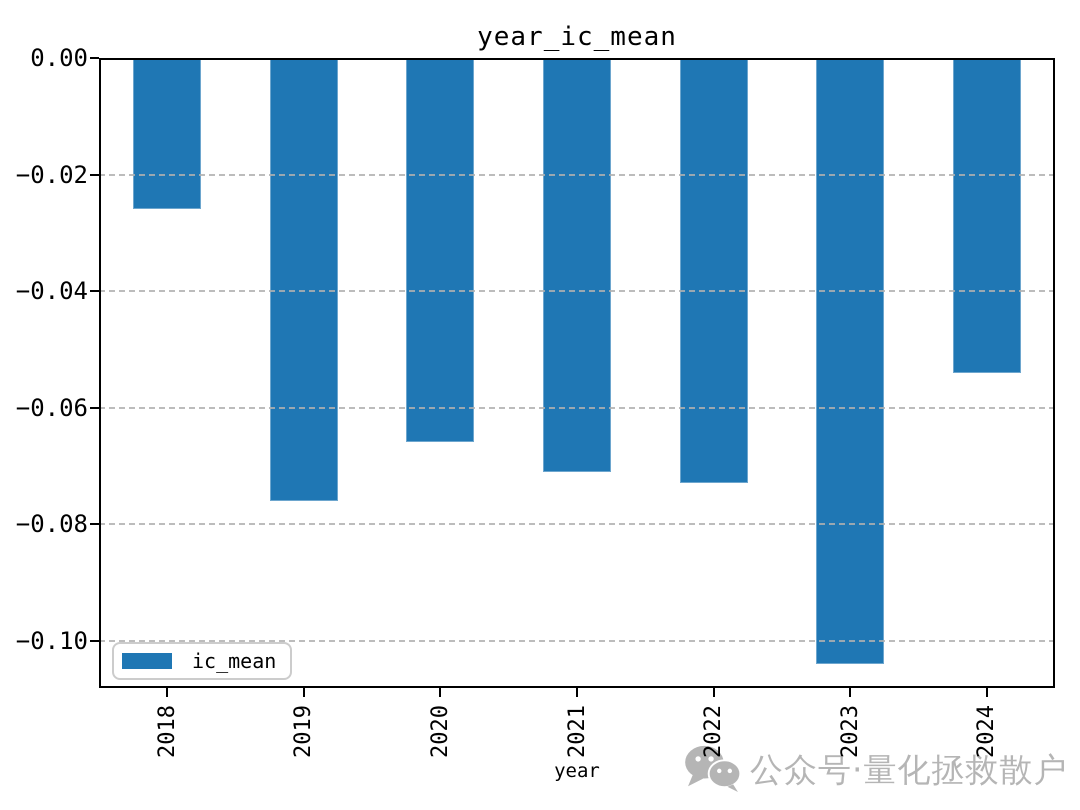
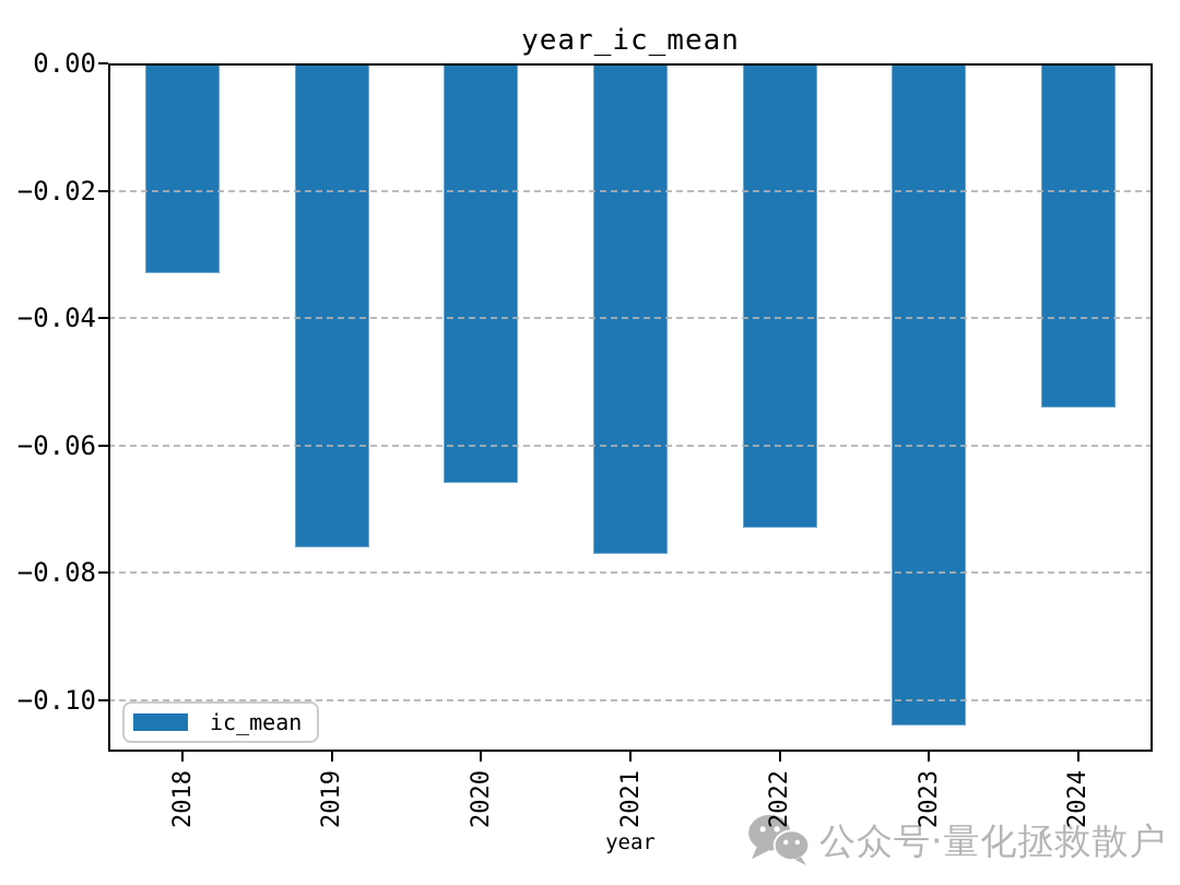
2018: -0.026 -> -0.033
2021: -0.071 -> -0.077
